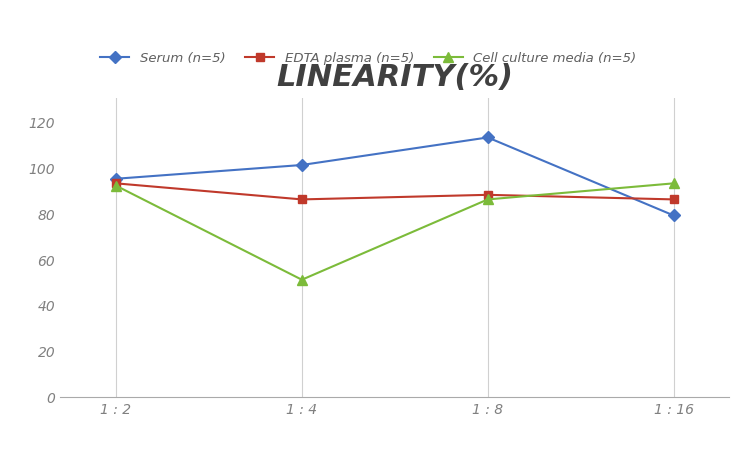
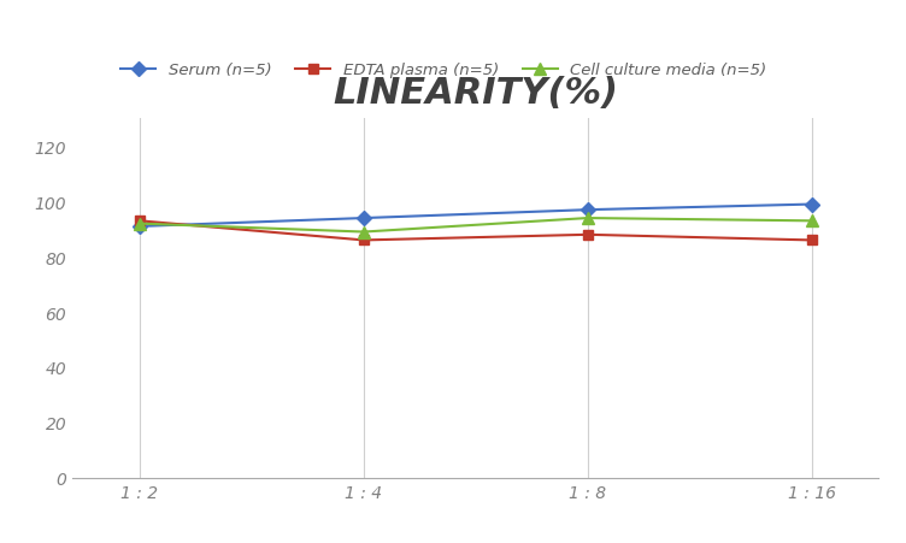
Serum (n=5)/1 : 2: 95 -> 91
Serum (n=5)/1 : 4: 101 -> 94
Cell culture media (n=5)/1 : 4: 51 -> 89
Serum (n=5)/1 : 8: 113 -> 97
Cell culture media (n=5)/1 : 8: 86 -> 94
Serum (n=5)/1 : 16: 79 -> 99
